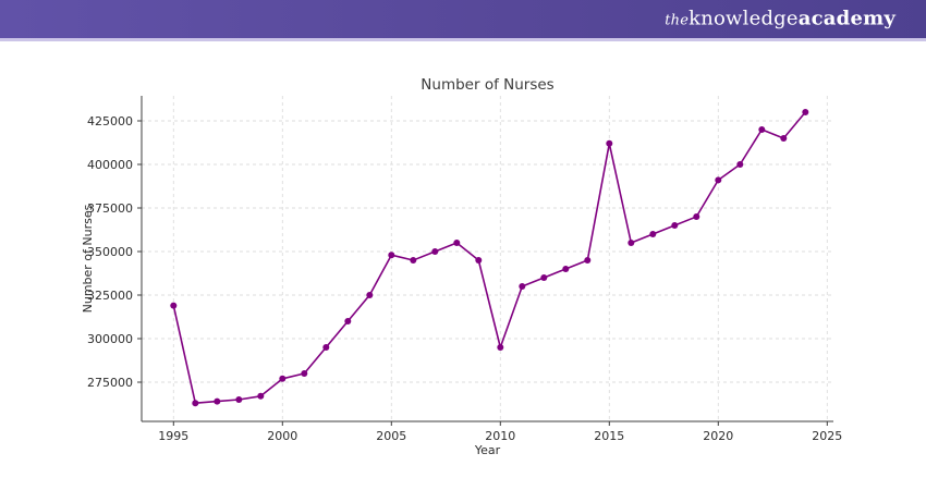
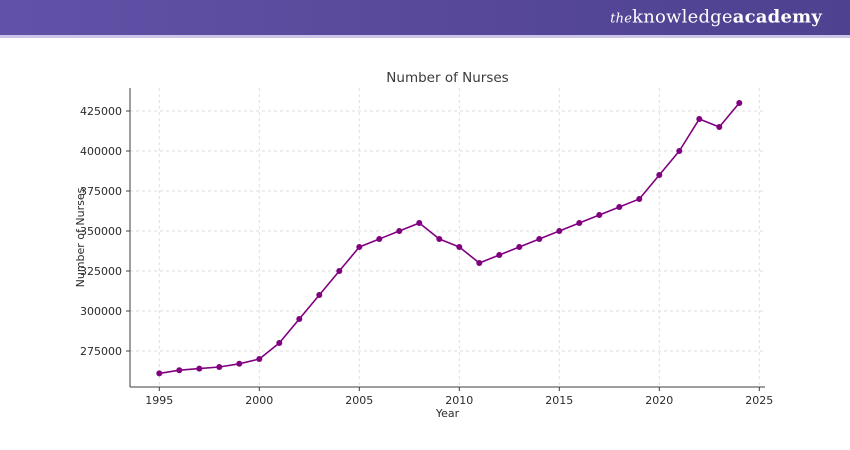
1995: 319000 -> 261000
2000: 277000 -> 270000
2005: 348000 -> 340000
2010: 295000 -> 340000
2015: 412000 -> 350000
2020: 391000 -> 385000
